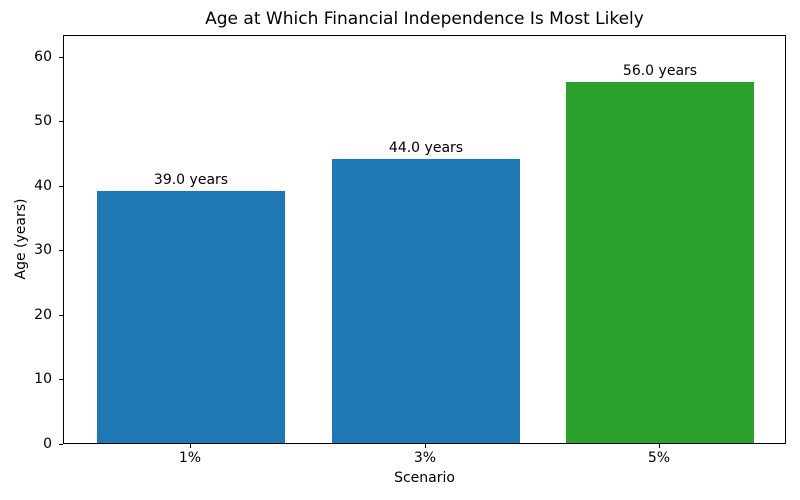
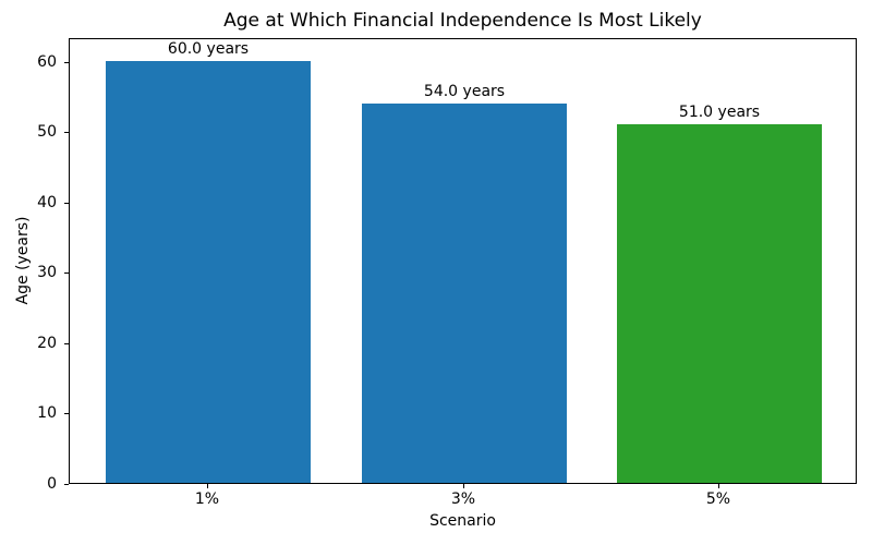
1%: 39.0 -> 60.0
3%: 44.0 -> 54.0
5%: 56.0 -> 51.0
